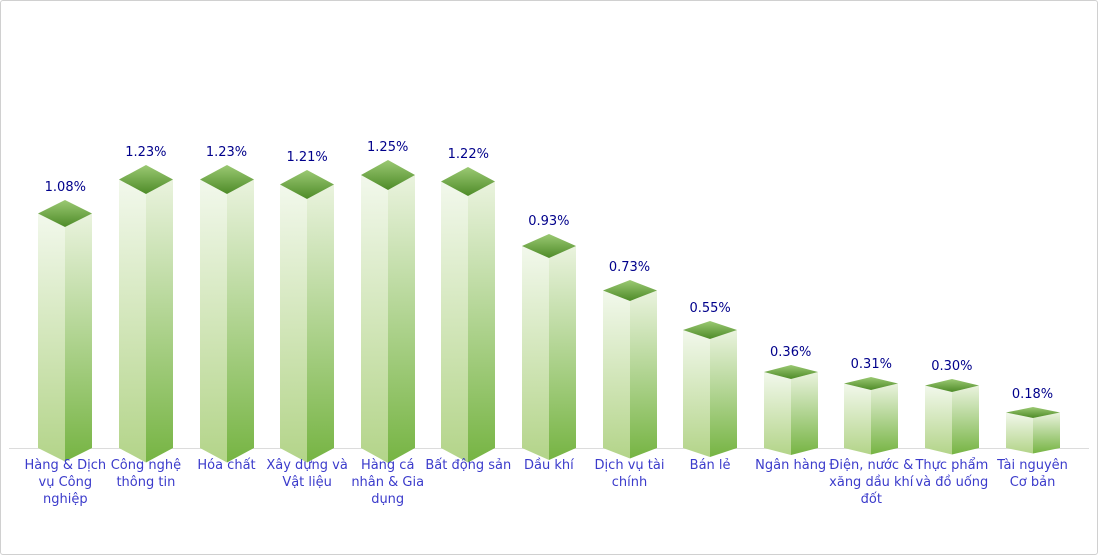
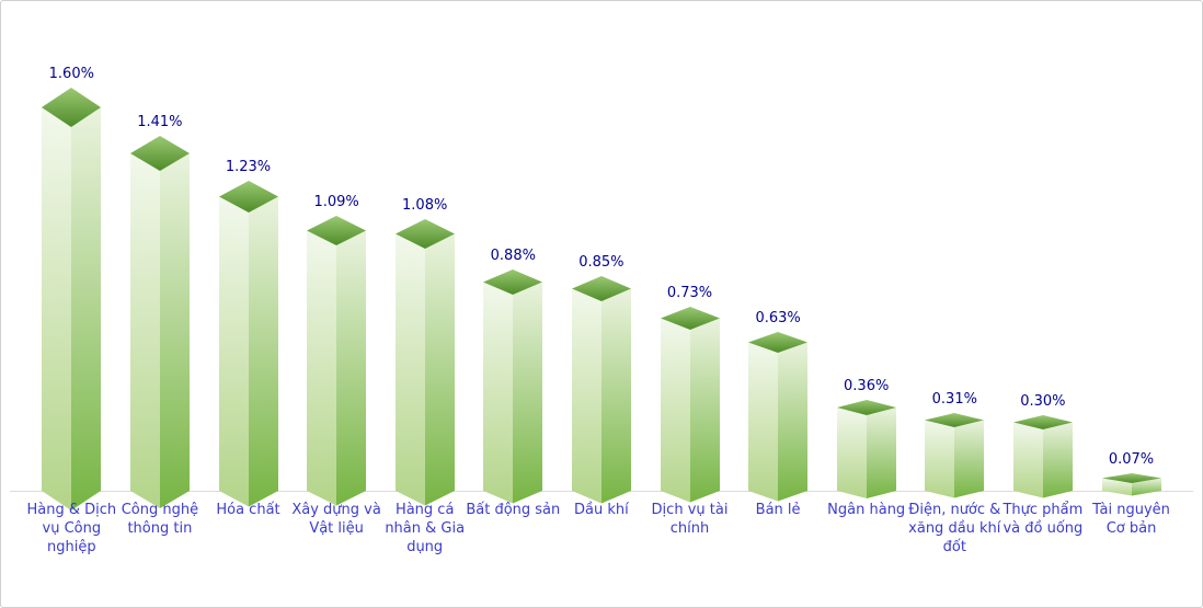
Hàng & Dịch vụ Công nghiệp: 1.08% -> 1.60%
Công nghệ thông tin: 1.23% -> 1.41%
Xây dựng và Vật liệu: 1.21% -> 1.09%
Hàng cá nhân & Gia dụng: 1.25% -> 1.08%
Bất động sản: 1.22% -> 0.88%
Dầu khí: 0.93% -> 0.85%
Bán lẻ: 0.55% -> 0.63%
Tài nguyên Cơ bản: 0.18% -> 0.07%
